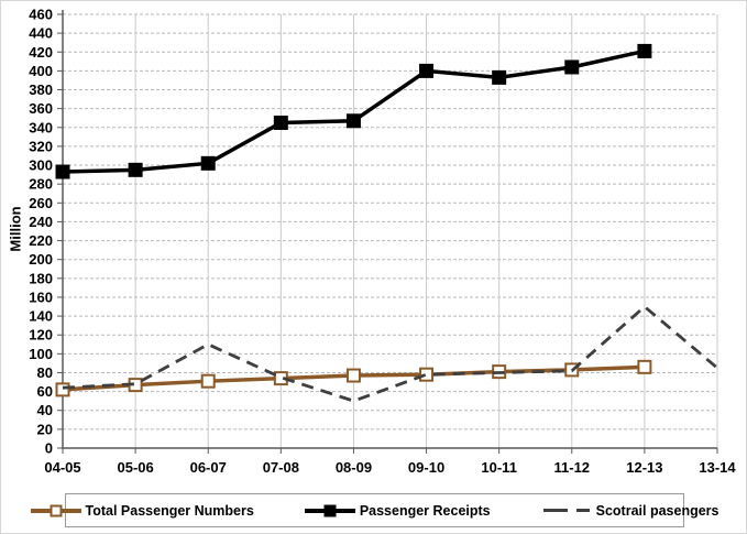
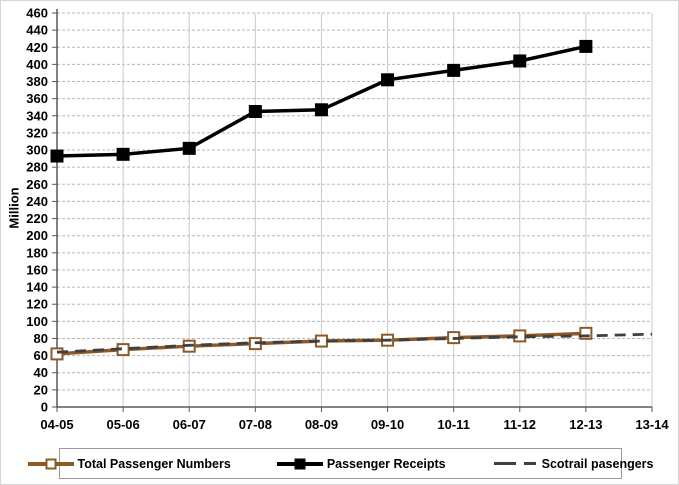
Scotrail pasengers/06-07: 110 -> 70
Scotrail pasengers/08-09: 50 -> 80
Passenger Receipts/09-10: 400 -> 380
Scotrail pasengers/12-13: 150 -> 80
